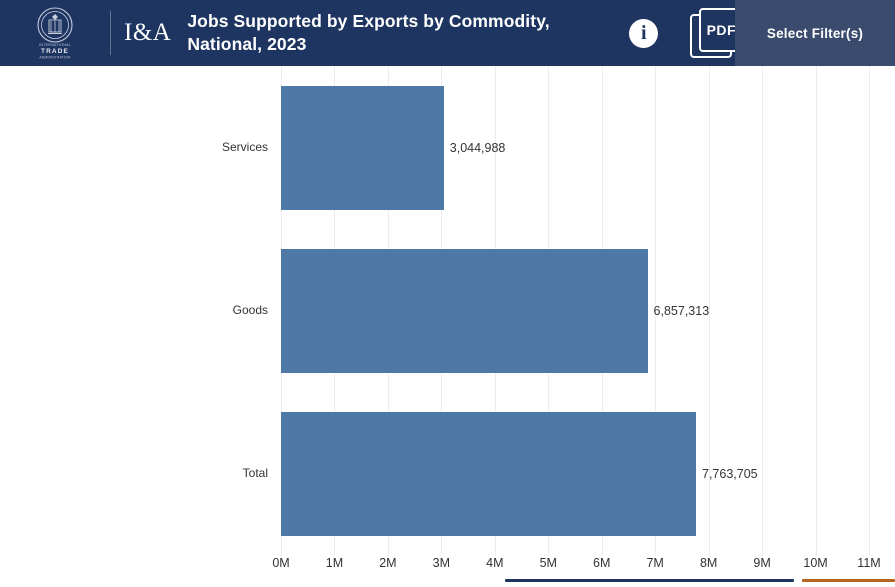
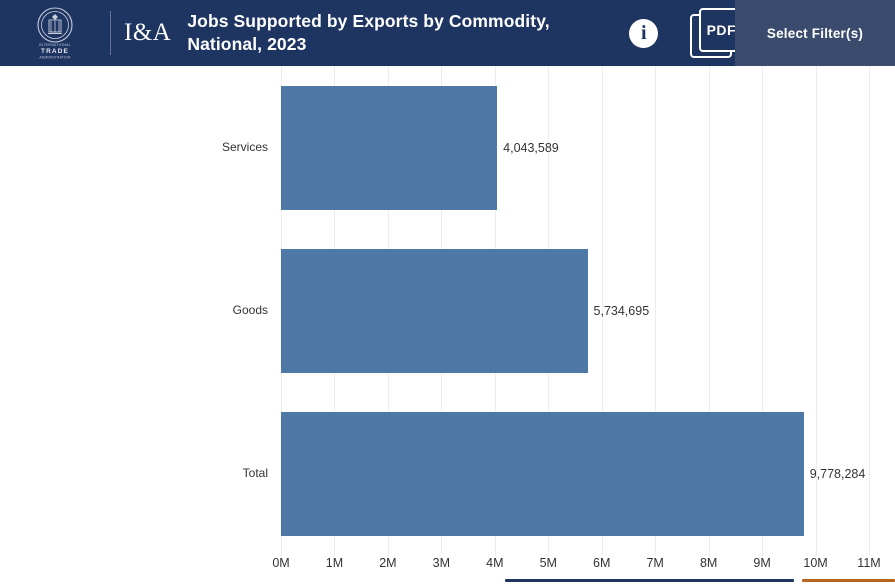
Services: 3,044,988 -> 4,043,589
Goods: 6,857,313 -> 5,734,695
Total: 7,763,705 -> 9,778,284
